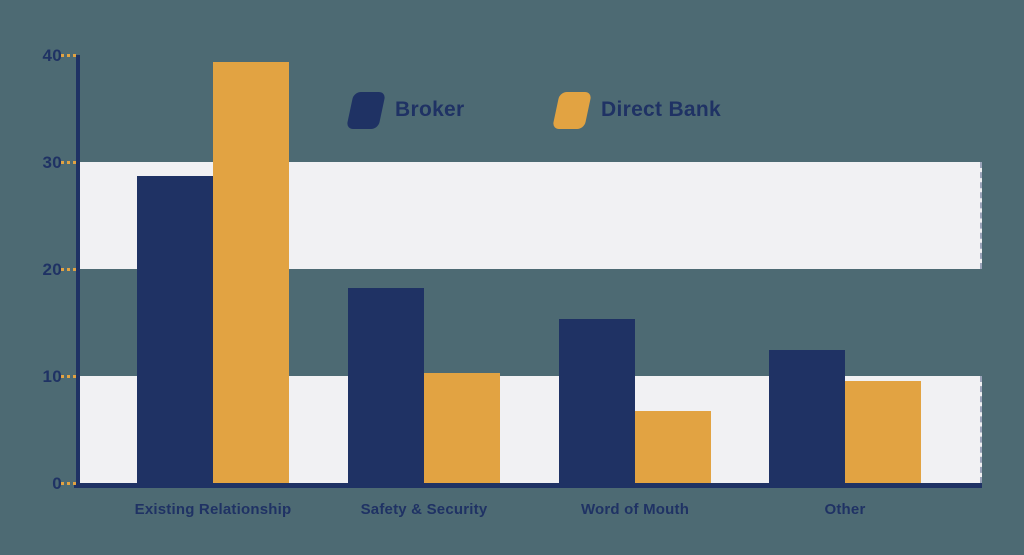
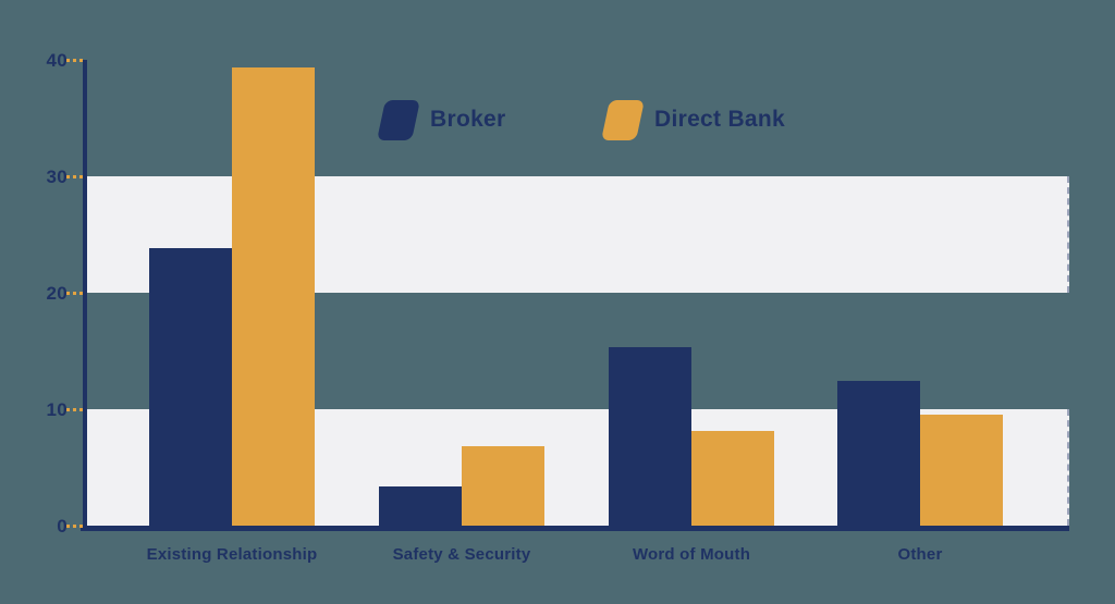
Broker/Existing Relationship: 28.7 -> 23.8
Broker/Safety & Security: 18.2 -> 3.4
Direct Bank/Safety & Security: 10.3 -> 6.8
Direct Bank/Word of Mouth: 6.7 -> 8.1
